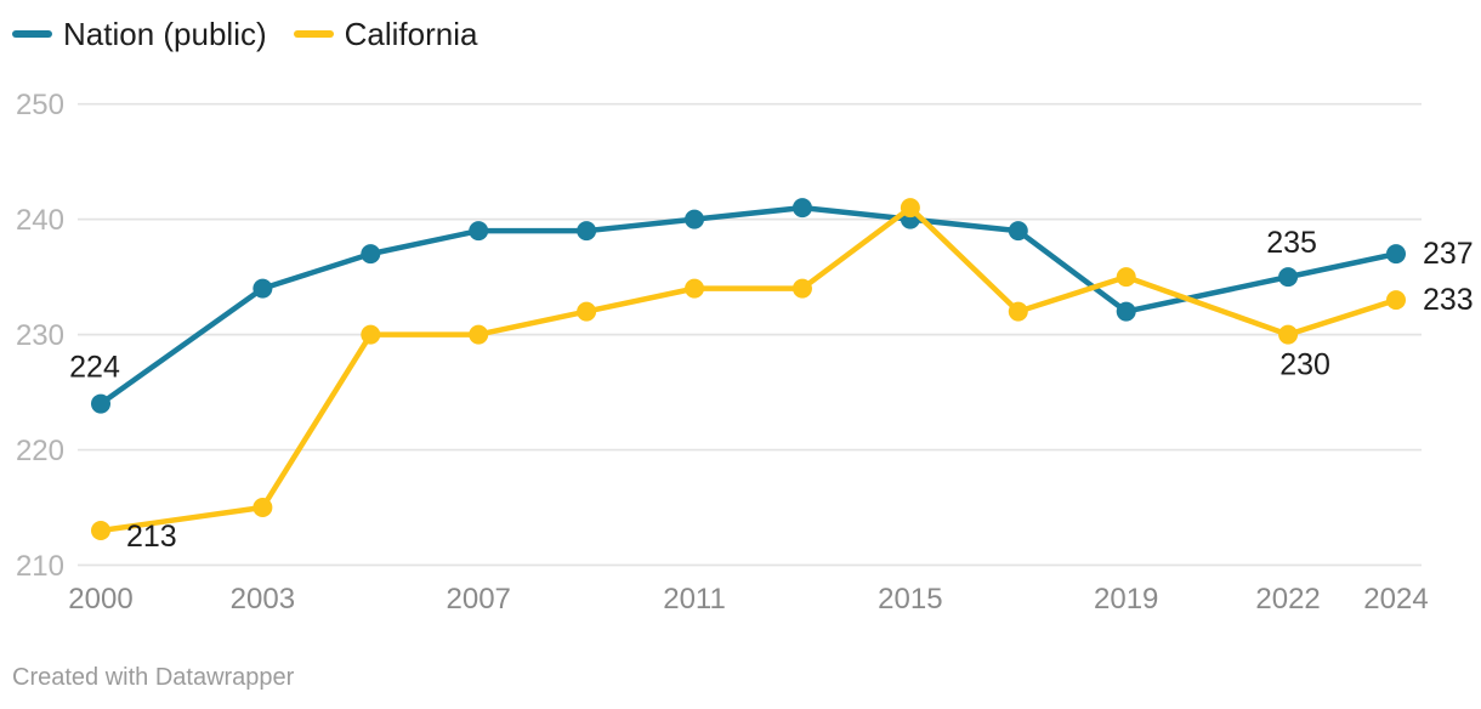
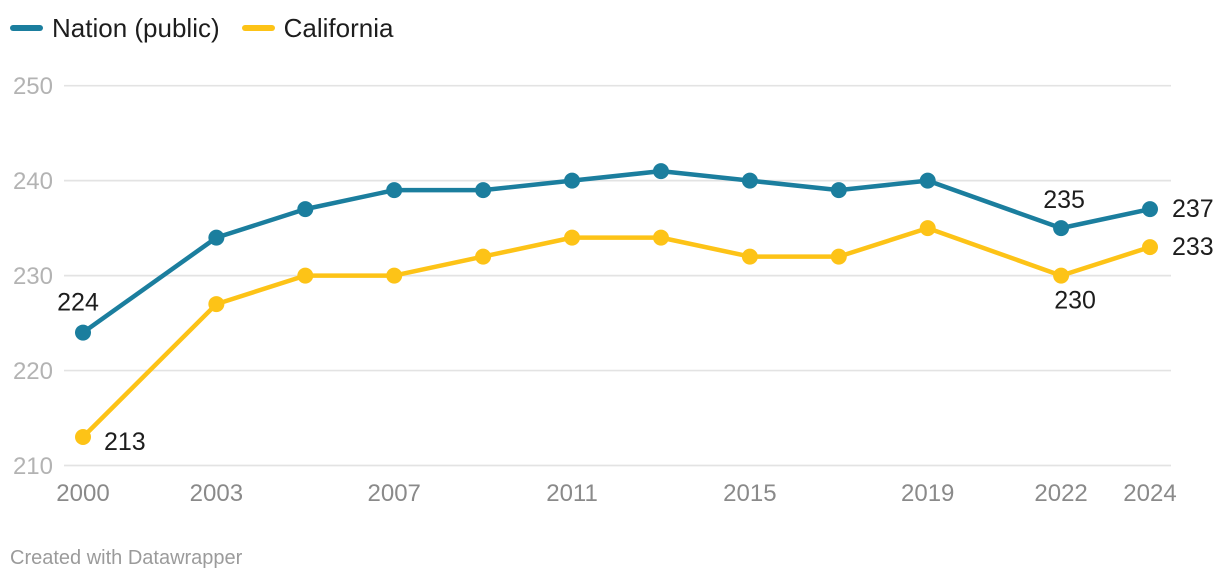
California/2003: 215 -> 227
California/2015: 241 -> 232
Nation (public)/2019: 232 -> 240
